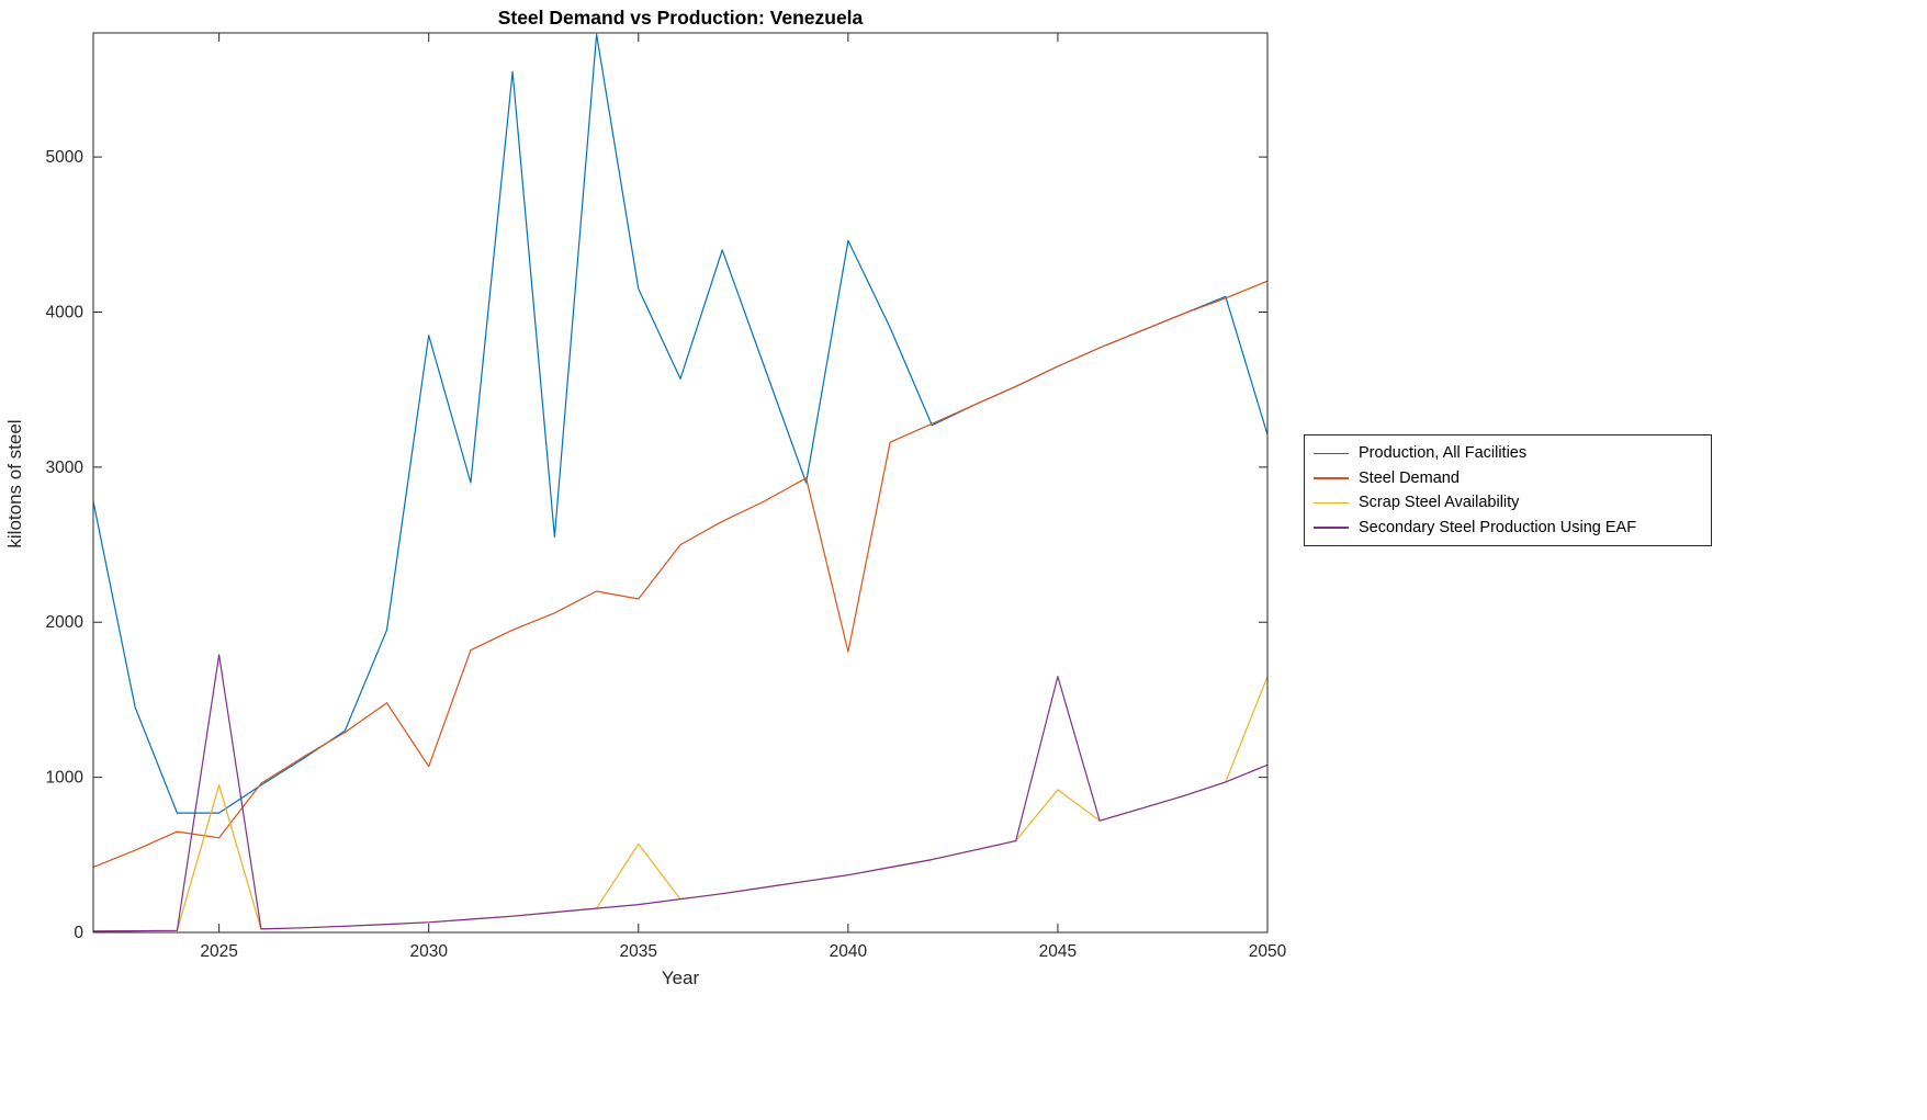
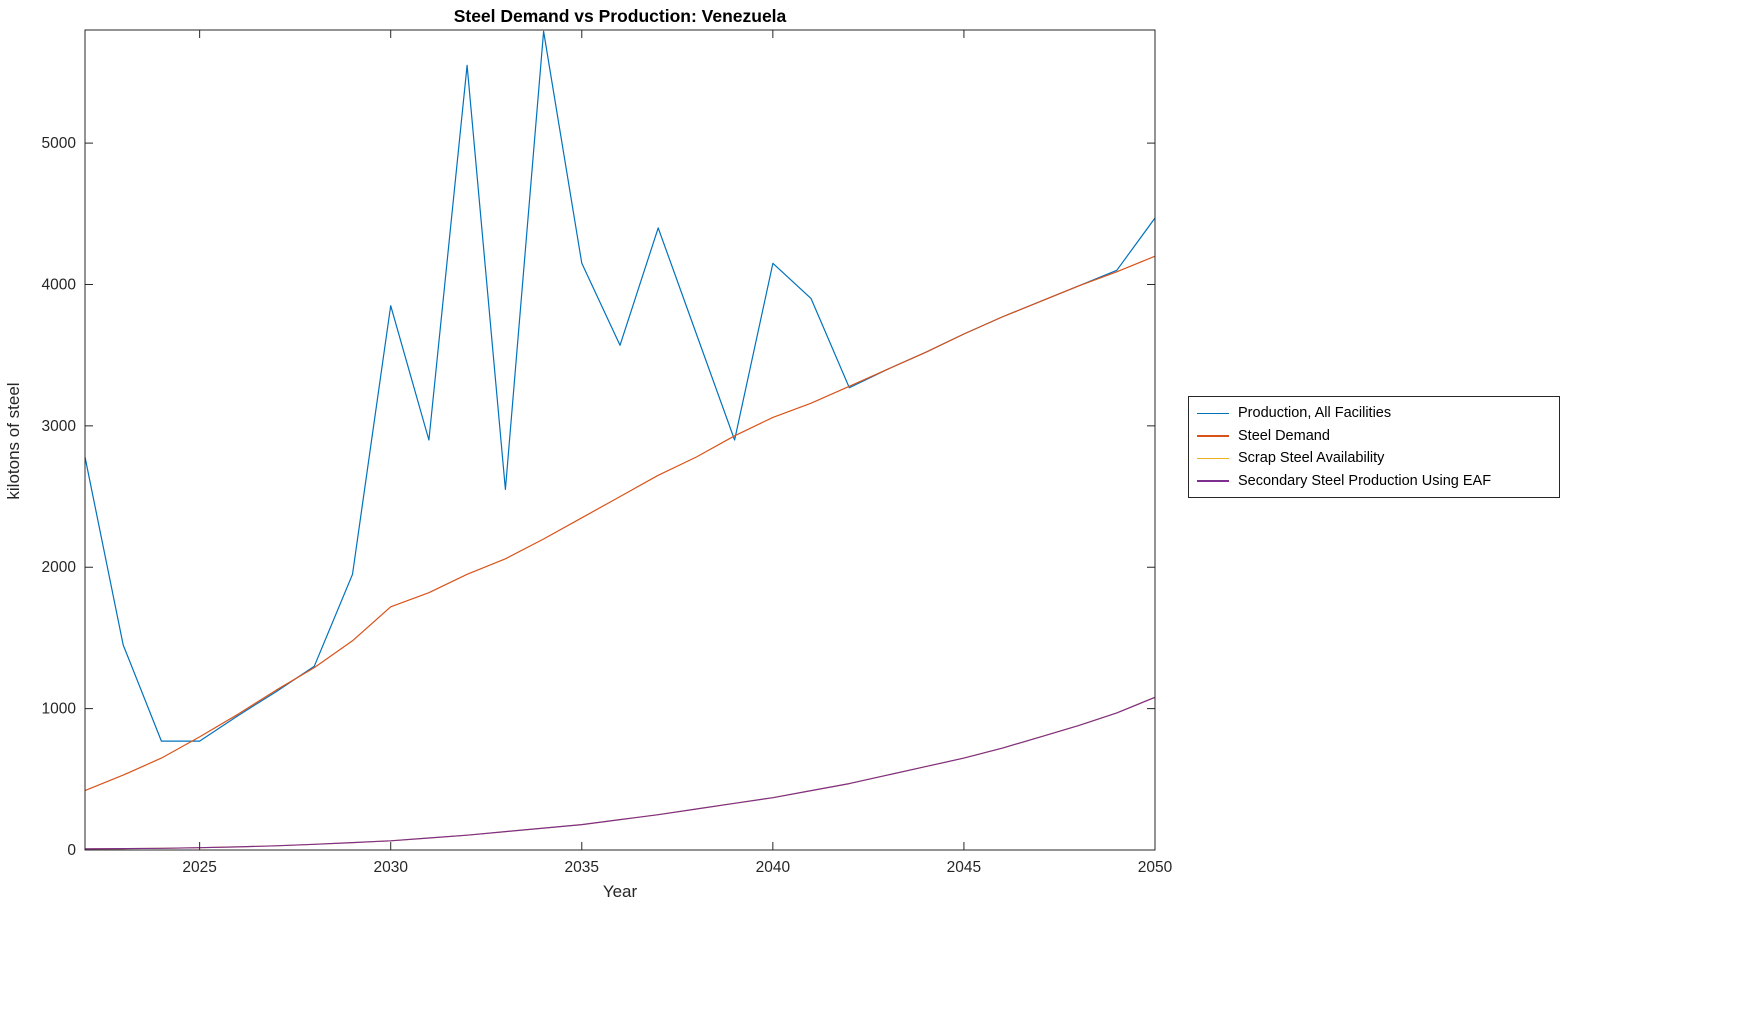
Steel Demand/2025: 610 -> 800
Scrap Steel Availability/2025: 950 -> 20
Secondary Steel Production Using EAF/2025: 1790 -> 20
Steel Demand/2030: 1070 -> 1720
Steel Demand/2035: 2150 -> 2350
Scrap Steel Availability/2035: 570 -> 180
Production, All Facilities/2040: 4460 -> 4150
Steel Demand/2040: 1810 -> 3060
Scrap Steel Availability/2045: 920 -> 650
Secondary Steel Production Using EAF/2045: 1650 -> 650
Production, All Facilities/2050: 3210 -> 4470
Scrap Steel Availability/2050: 1650 -> 1080
